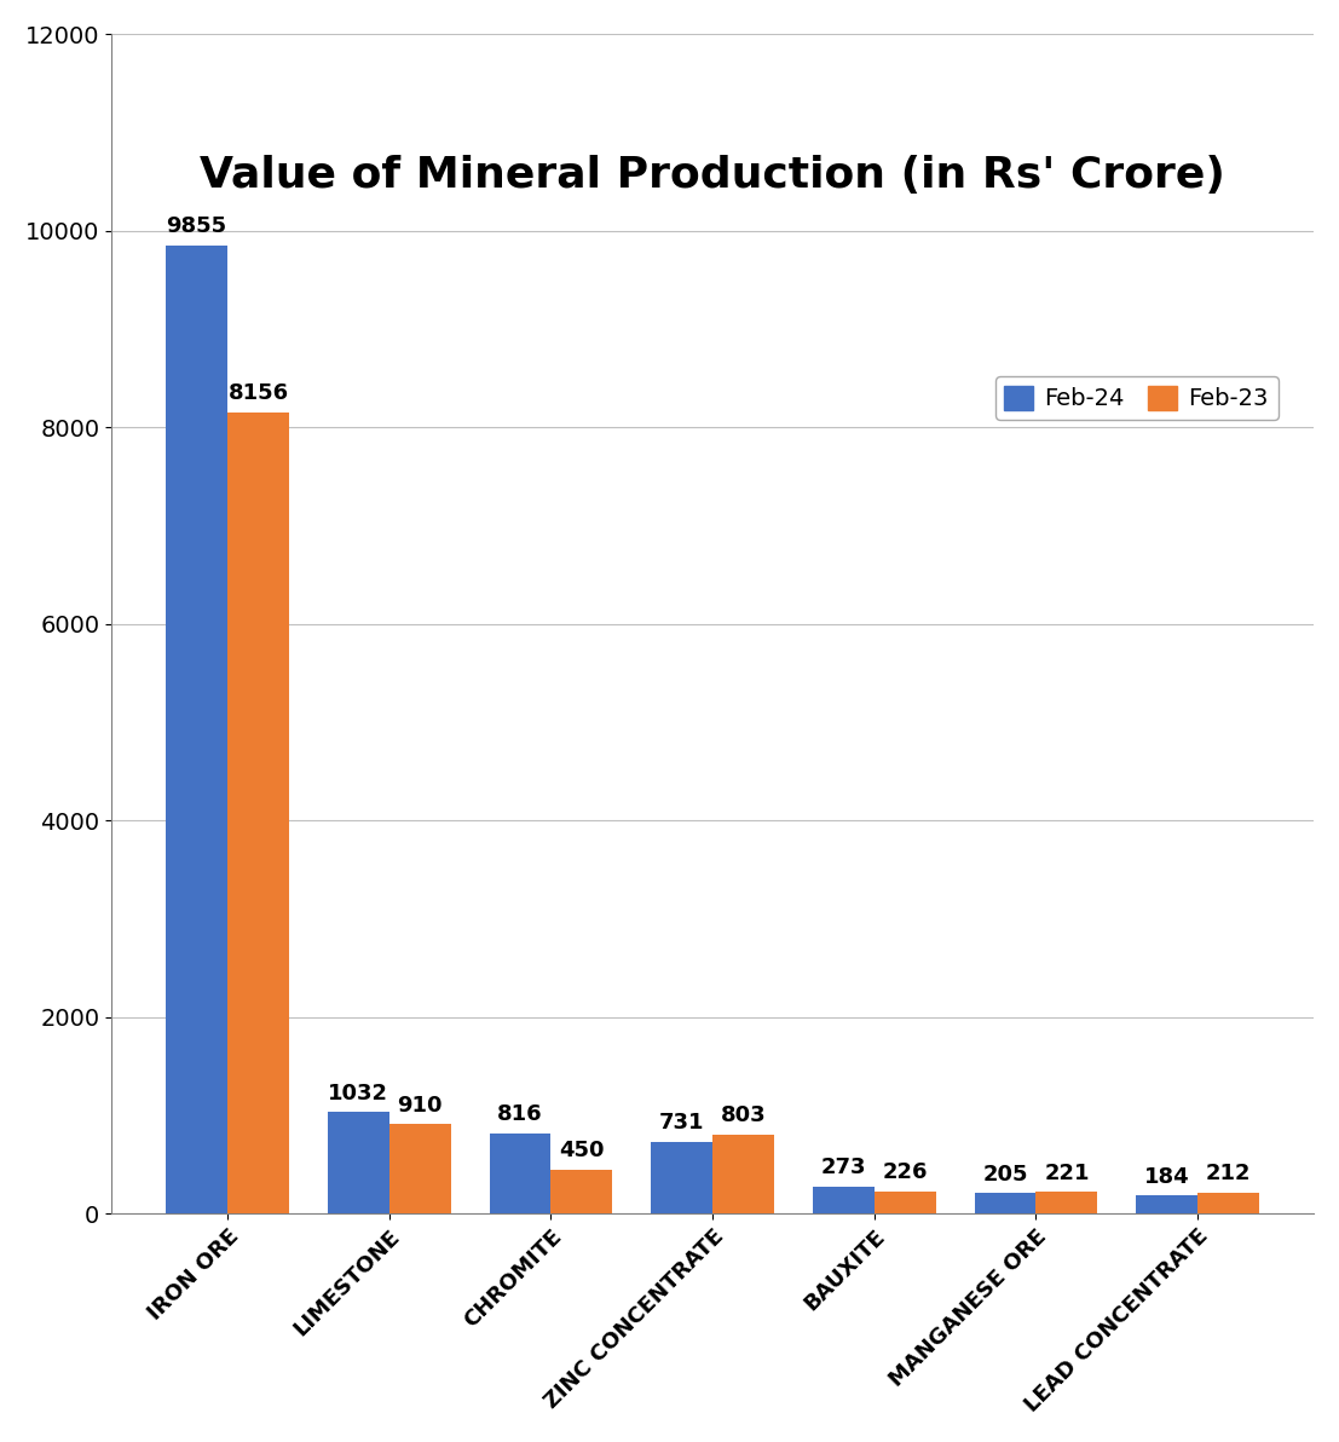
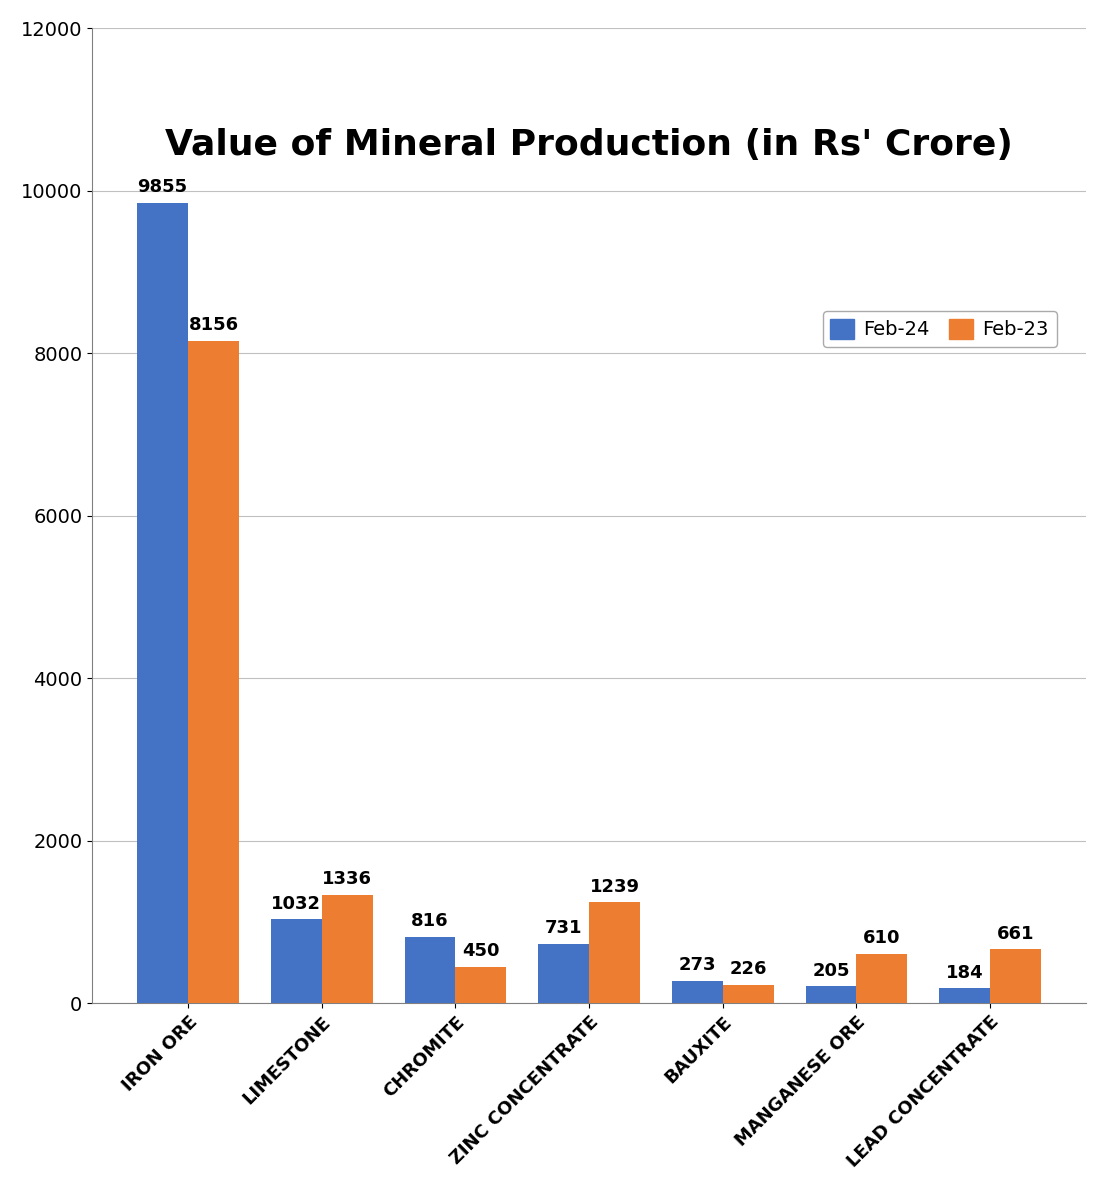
Feb-23/LIMESTONE: 910 -> 1336
Feb-23/ZINC CONCENTRATE: 803 -> 1239
Feb-23/MANGANESE ORE: 221 -> 610
Feb-23/LEAD CONCENTRATE: 212 -> 661
